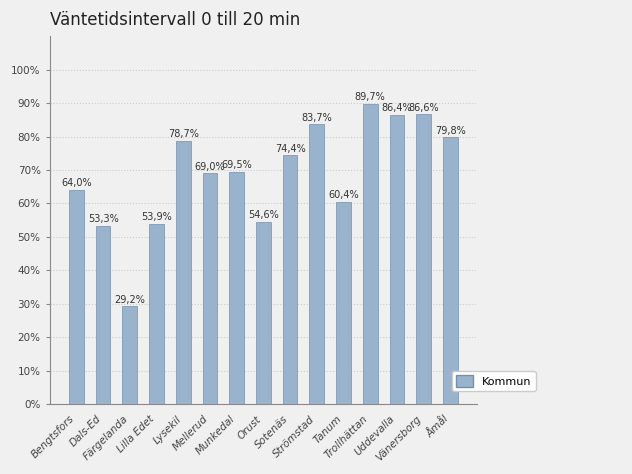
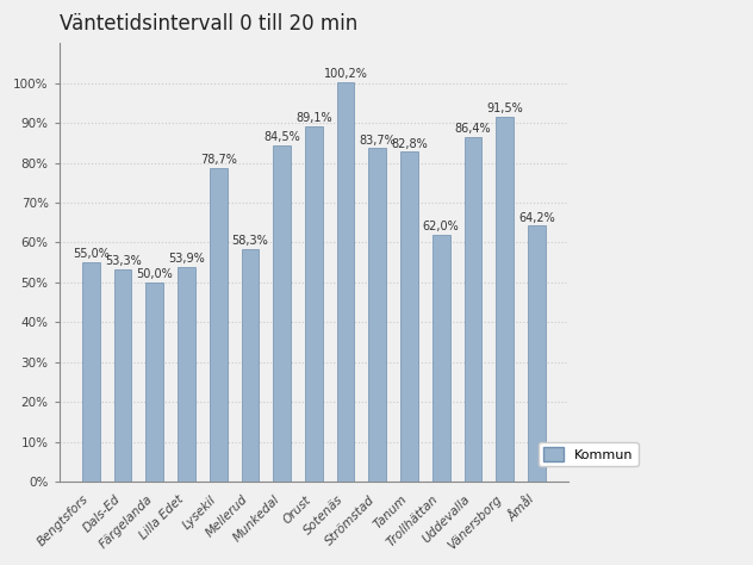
Bengtsfors: 64,0% -> 55,0%
Färgelanda: 29,2% -> 50,0%
Mellerud: 69,0% -> 58,3%
Munkedal: 69,5% -> 84,5%
Orust: 54,6% -> 89,1%
Sotenäs: 74,4% -> 100,2%
Tanum: 60,4% -> 82,8%
Trollhättan: 89,7% -> 62,0%
Vänersborg: 86,6% -> 91,5%
Åmål: 79,8% -> 64,2%
